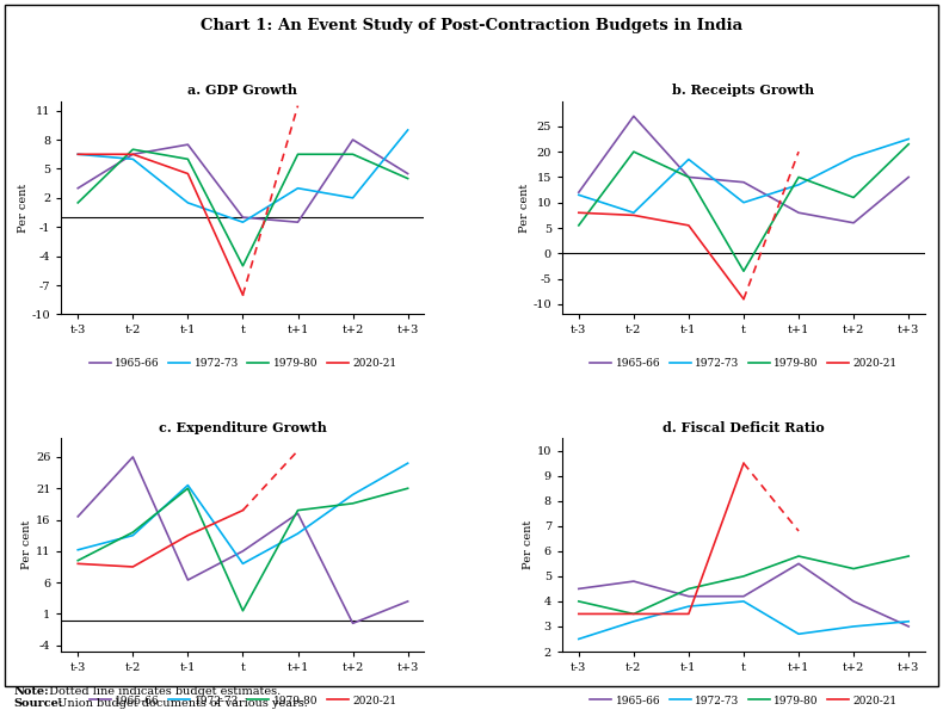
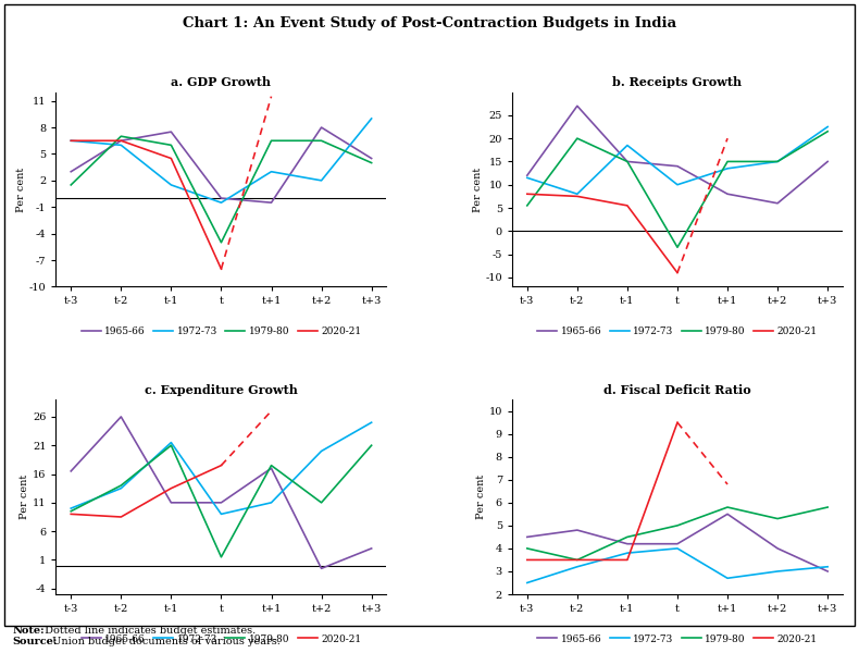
b. Receipts Growth/1972-73/t+2: 19.0 -> 15.0
b. Receipts Growth/1979-80/t+2: 11.0 -> 15.0
c. Expenditure Growth/1972-73/t-3: 11.2 -> 10.0
c. Expenditure Growth/1965-66/t-1: 6.4 -> 11.0
c. Expenditure Growth/1972-73/t+1: 13.8 -> 11.0
c. Expenditure Growth/1979-80/t+2: 18.6 -> 11.0
